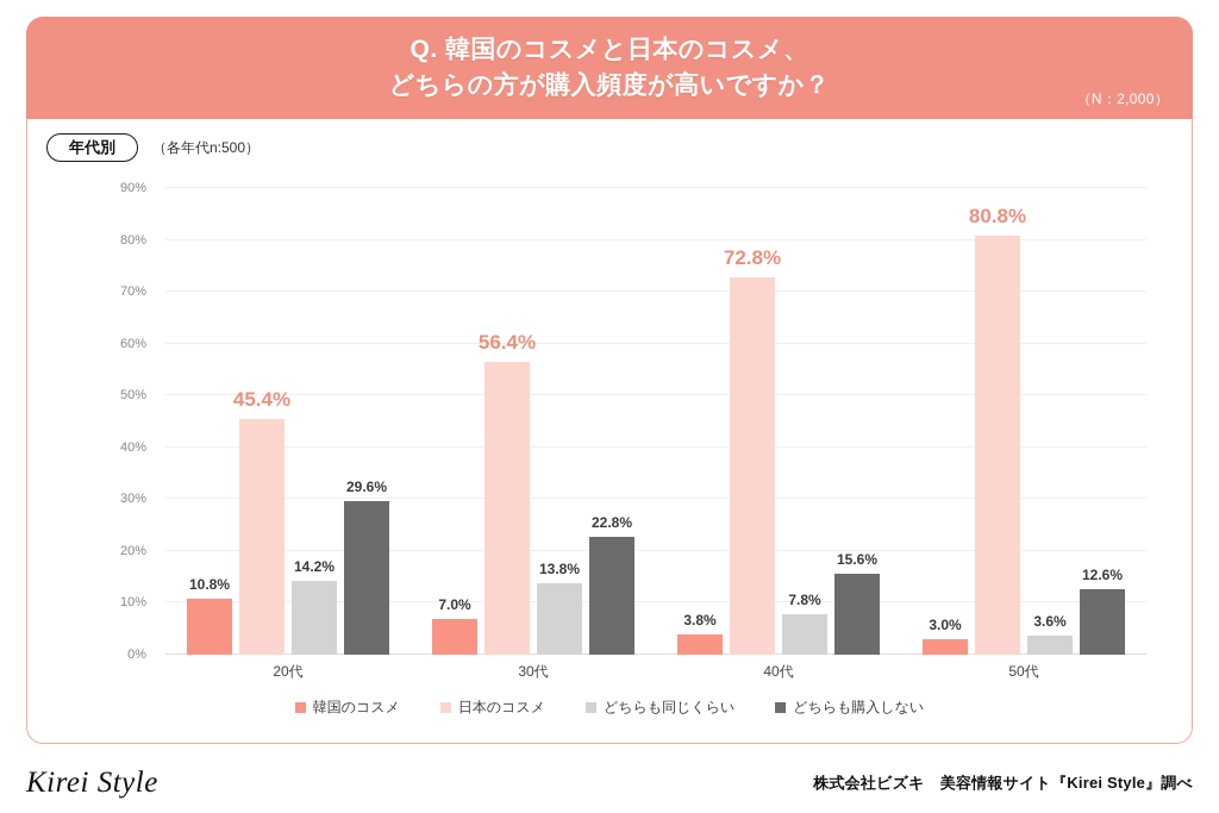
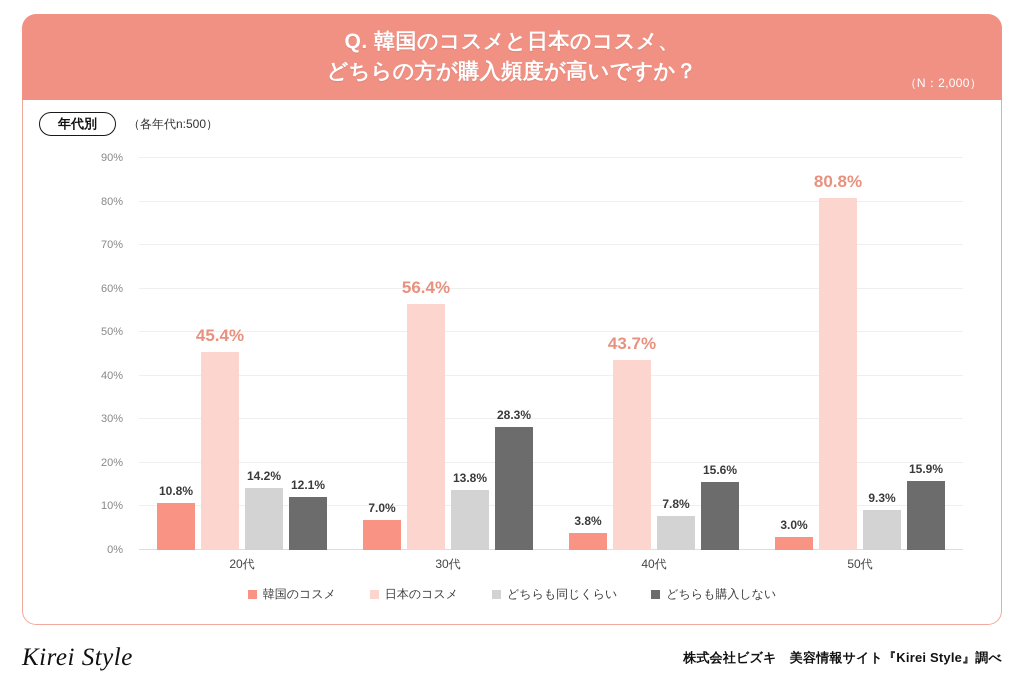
どちらも購入しない/20代: 29.6% -> 12.1%
どちらも購入しない/30代: 22.8% -> 28.3%
日本のコスメ/40代: 72.8% -> 43.7%
どちらも同じくらい/50代: 3.6% -> 9.3%
どちらも購入しない/50代: 12.6% -> 15.9%
